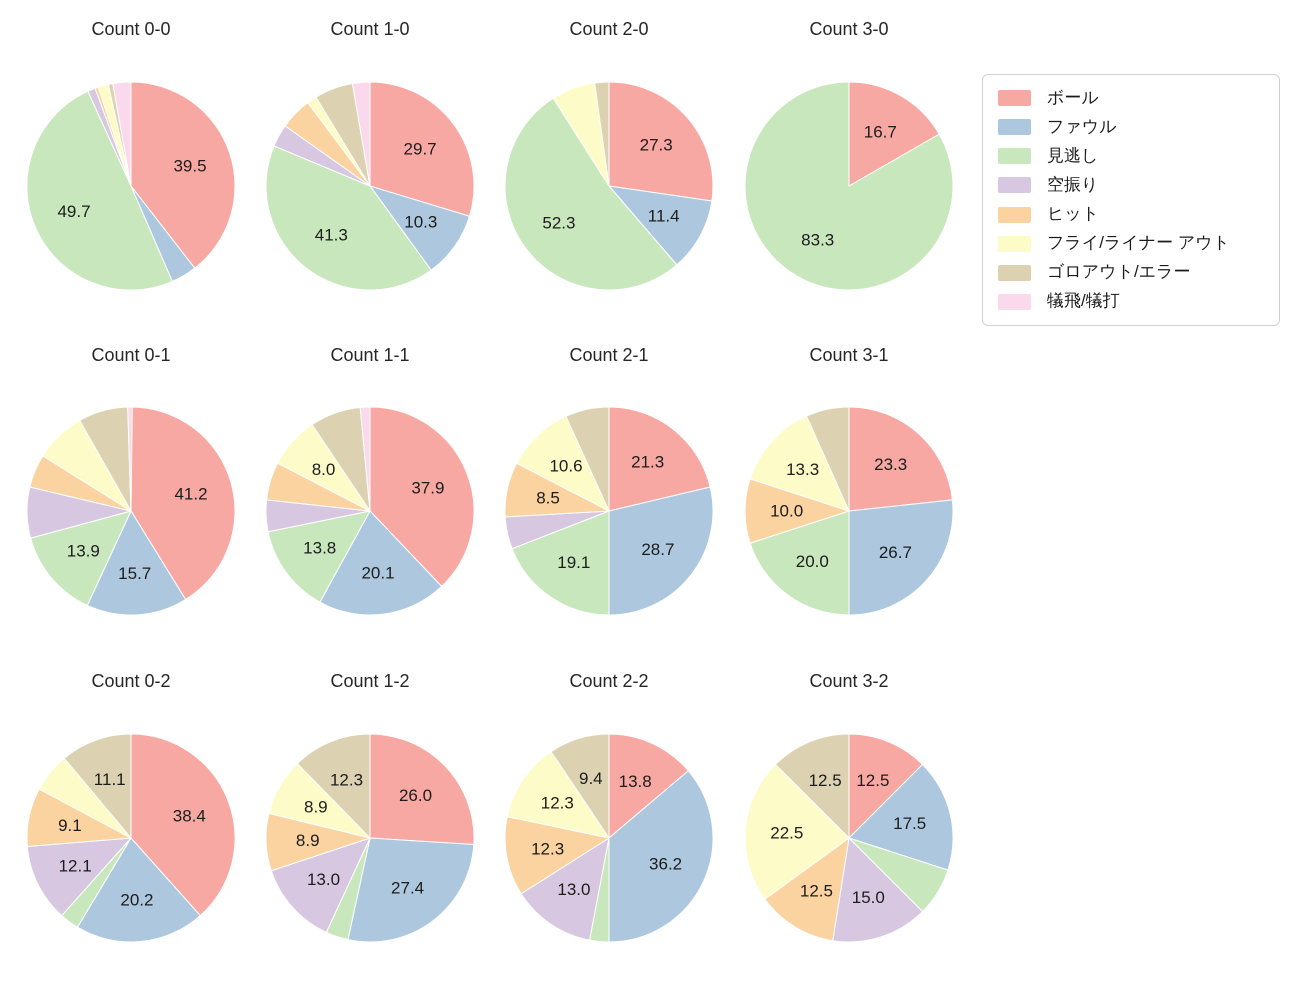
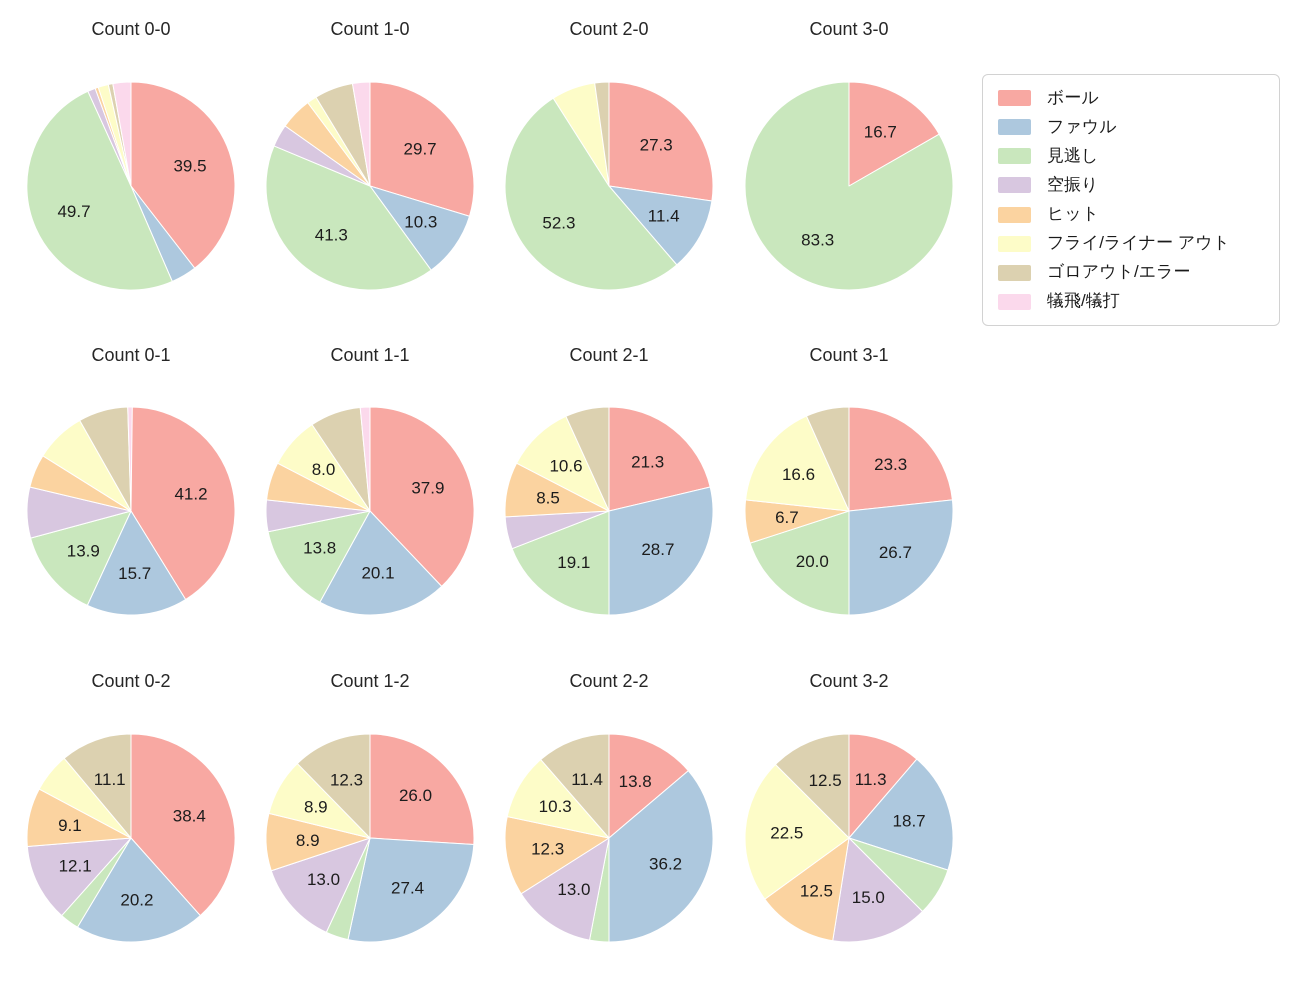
Count 3-1/ヒット: 10.0 -> 6.7
Count 3-1/フライ/ライナー アウト: 13.3 -> 16.6
Count 2-2/フライ/ライナー アウト: 12.3 -> 10.3
Count 2-2/ゴロアウト/エラー: 9.4 -> 11.4
Count 3-2/ボール: 12.5 -> 11.3
Count 3-2/ファウル: 17.5 -> 18.7
